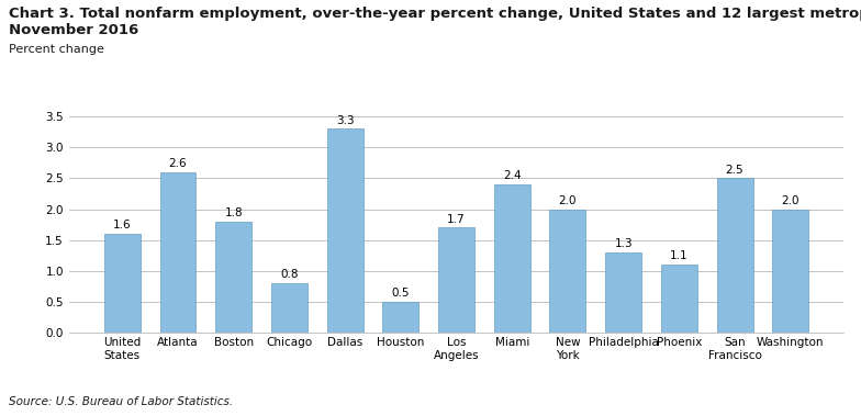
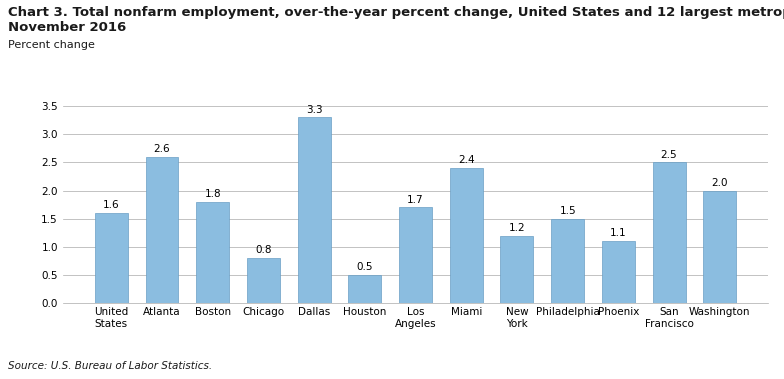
New York: 2.0 -> 1.2
Philadelphia: 1.3 -> 1.5
